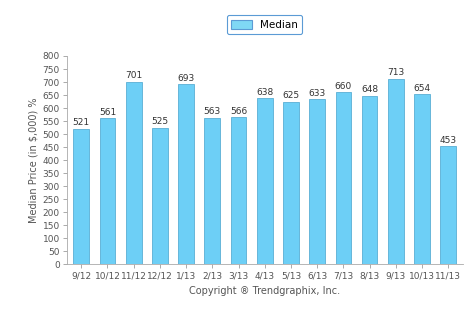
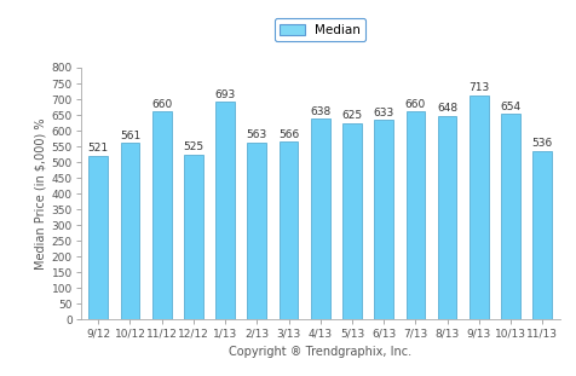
11/12: 701 -> 660
11/13: 453 -> 536
